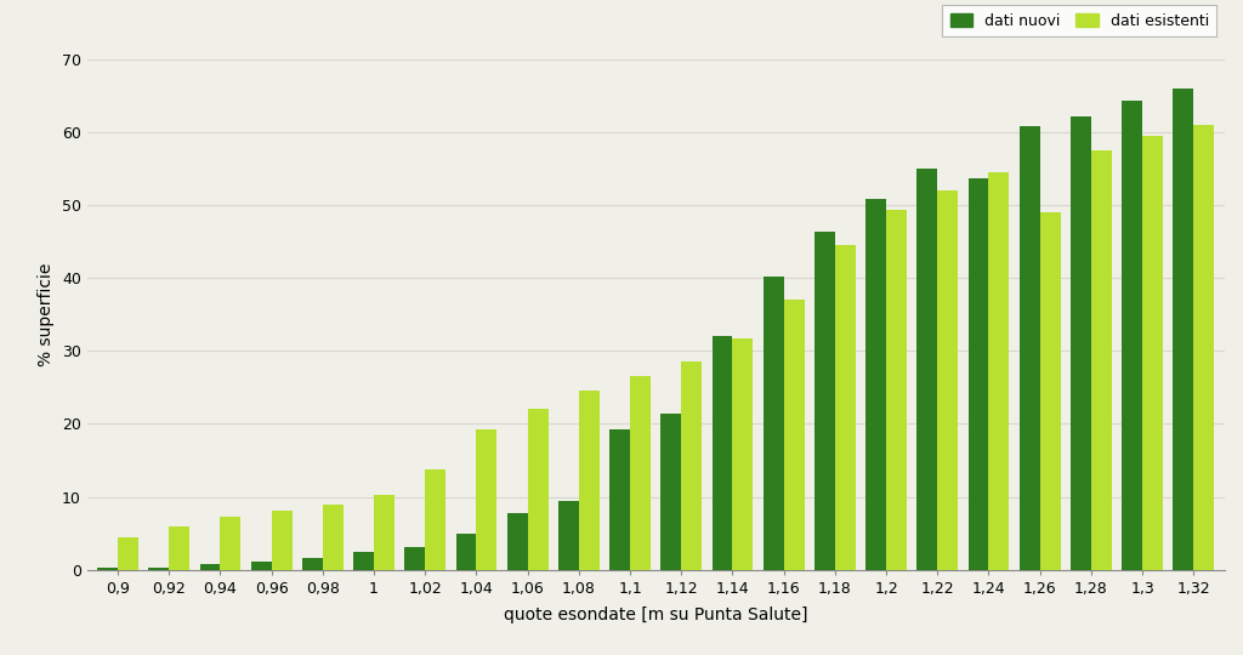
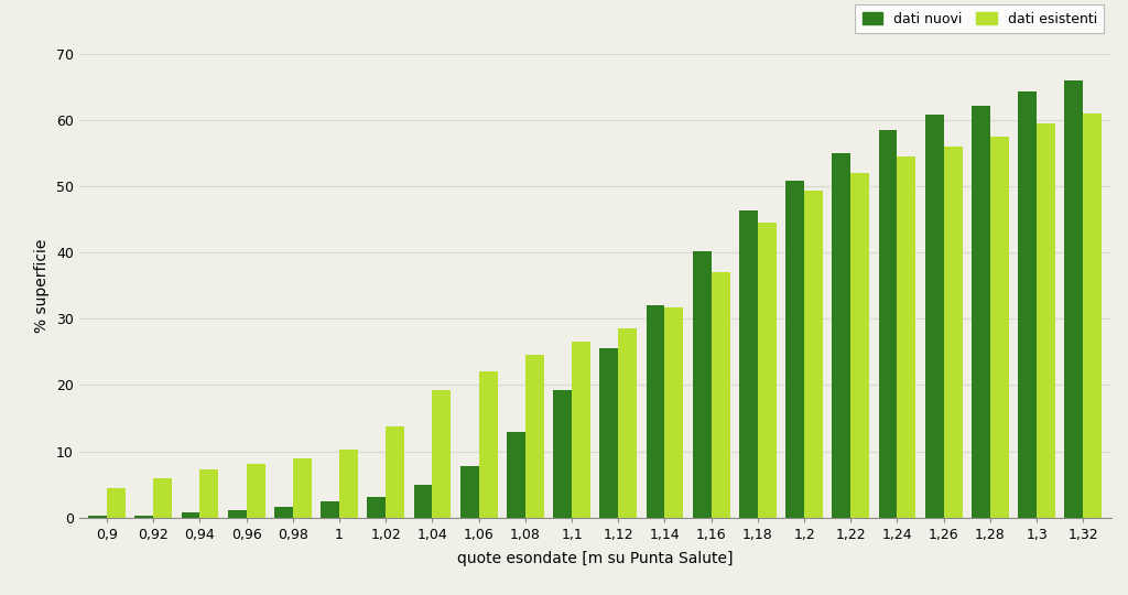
dati nuovi/1,08: 9.4 -> 13.0
dati nuovi/1,12: 21.4 -> 25.5
dati nuovi/1,24: 53.6 -> 58.5
dati esistenti/1,26: 49.0 -> 56.0
